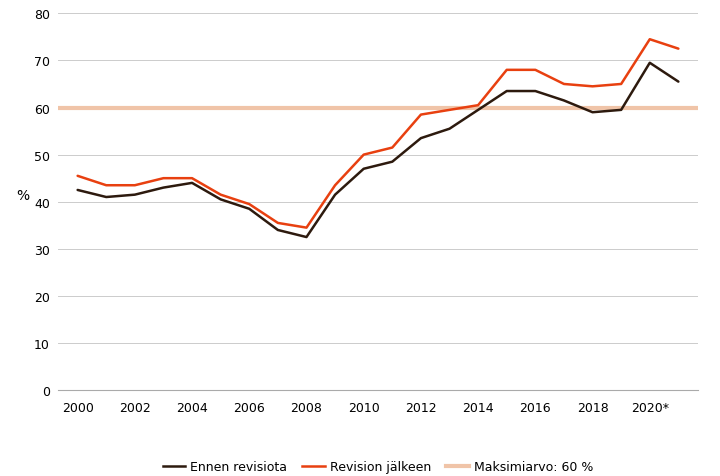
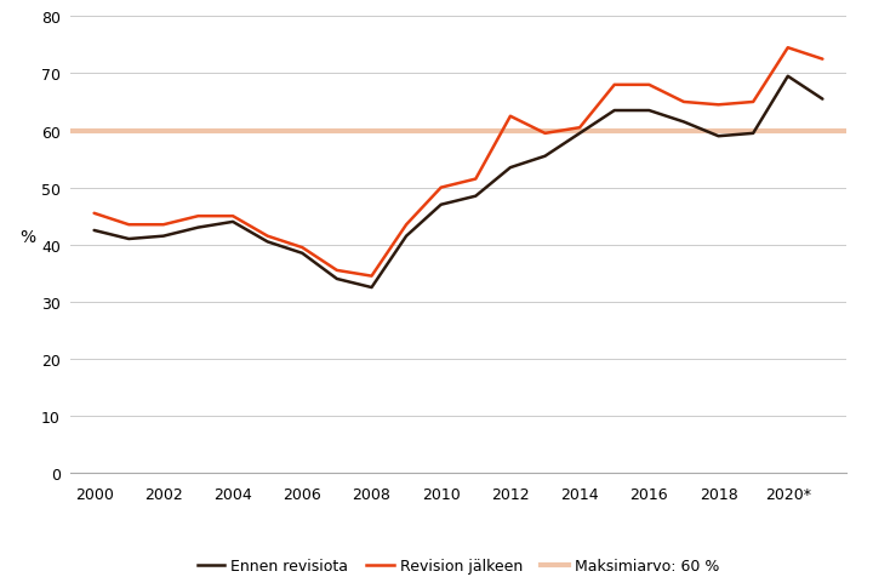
Revision jälkeen/2012: 58.5 -> 62.5
